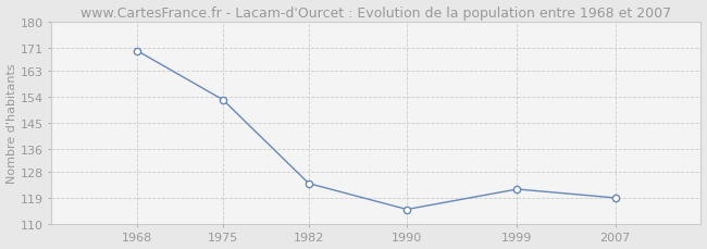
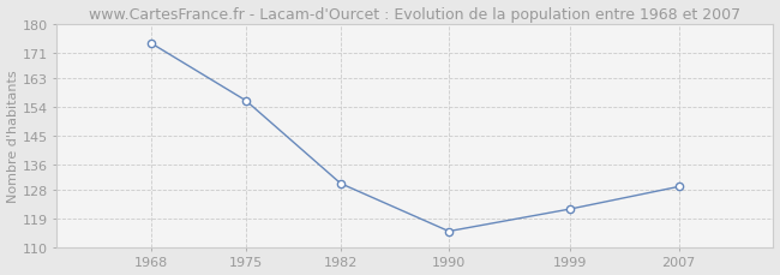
1968: 170 -> 174
1975: 153 -> 156
1982: 124 -> 130
2007: 119 -> 129
